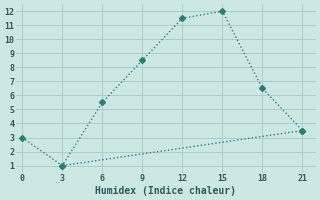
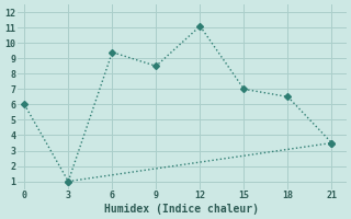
0: 3.0 -> 6.0
6: 5.5 -> 9.4
12: 11.5 -> 11.1
15: 12.0 -> 7.0
